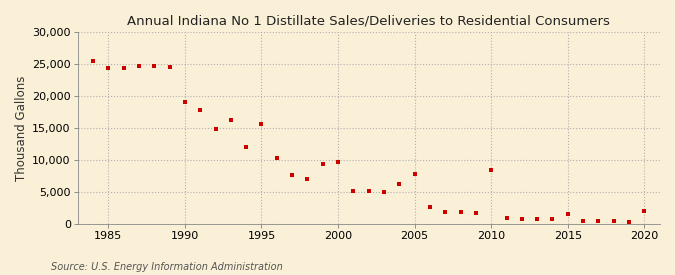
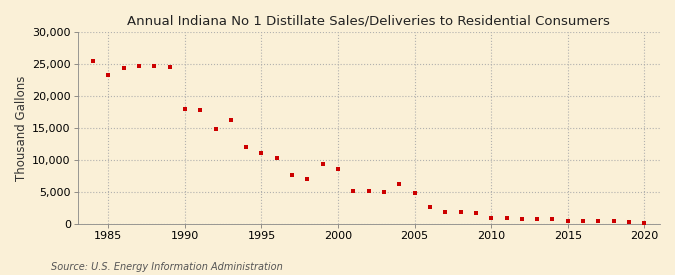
1985: 24,400 -> 23,200
1990: 19,000 -> 17,900
1995: 15,600 -> 11,100
2000: 9,600 -> 8,600
2005: 7,800 -> 4,800
2010: 8,400 -> 900
2015: 1,600 -> 500
2020: 2,000 -> 200
